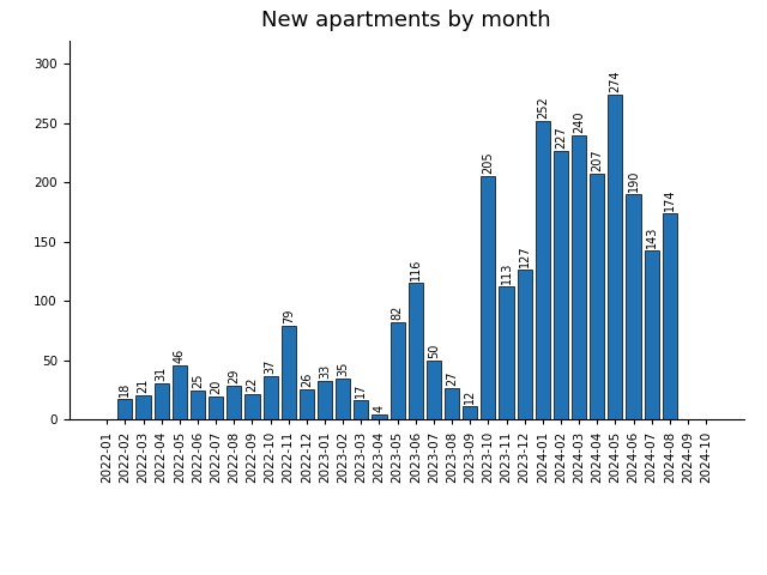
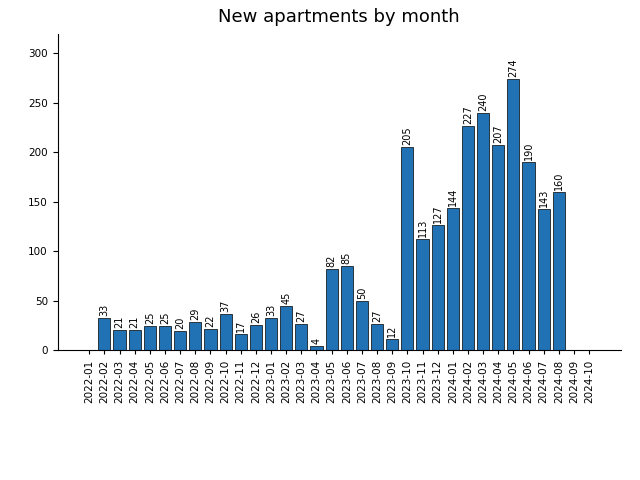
2022-02: 18 -> 33
2022-04: 31 -> 21
2022-05: 46 -> 25
2022-11: 79 -> 17
2023-02: 35 -> 45
2023-03: 17 -> 27
2023-06: 116 -> 85
2024-01: 252 -> 144
2024-08: 174 -> 160
